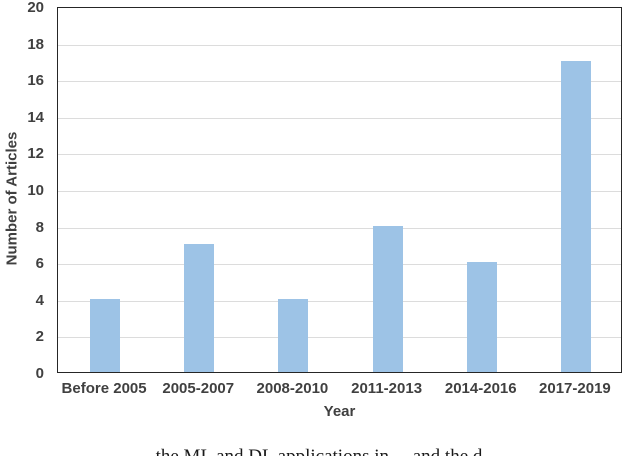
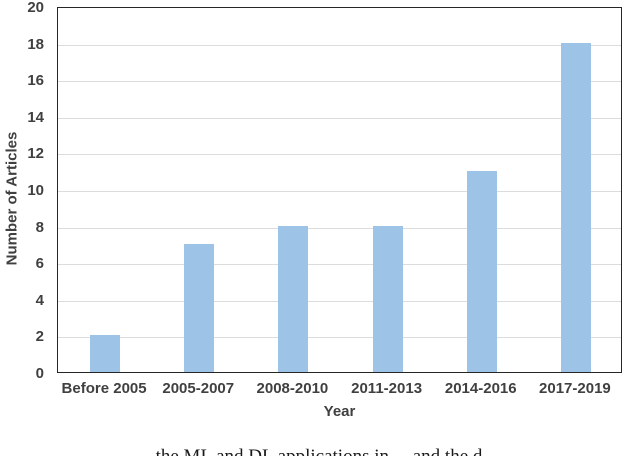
Before 2005: 4 -> 2
2008-2010: 4 -> 8
2014-2016: 6 -> 11
2017-2019: 17 -> 18
